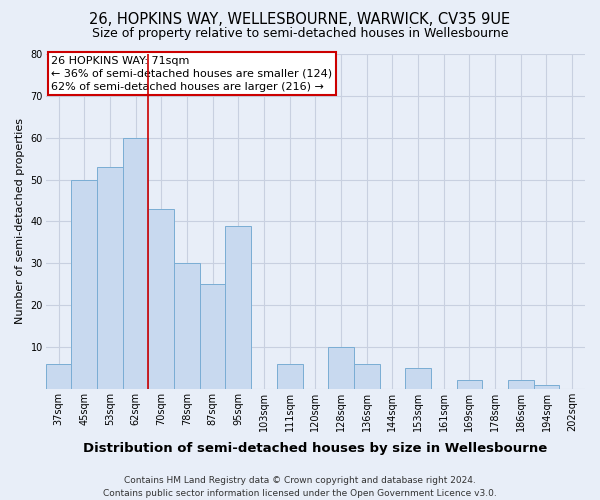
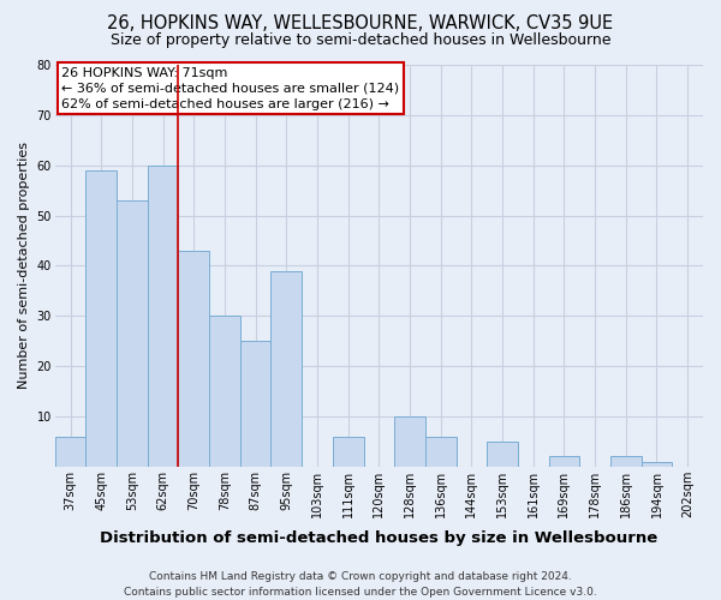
45sqm: 50 -> 59
